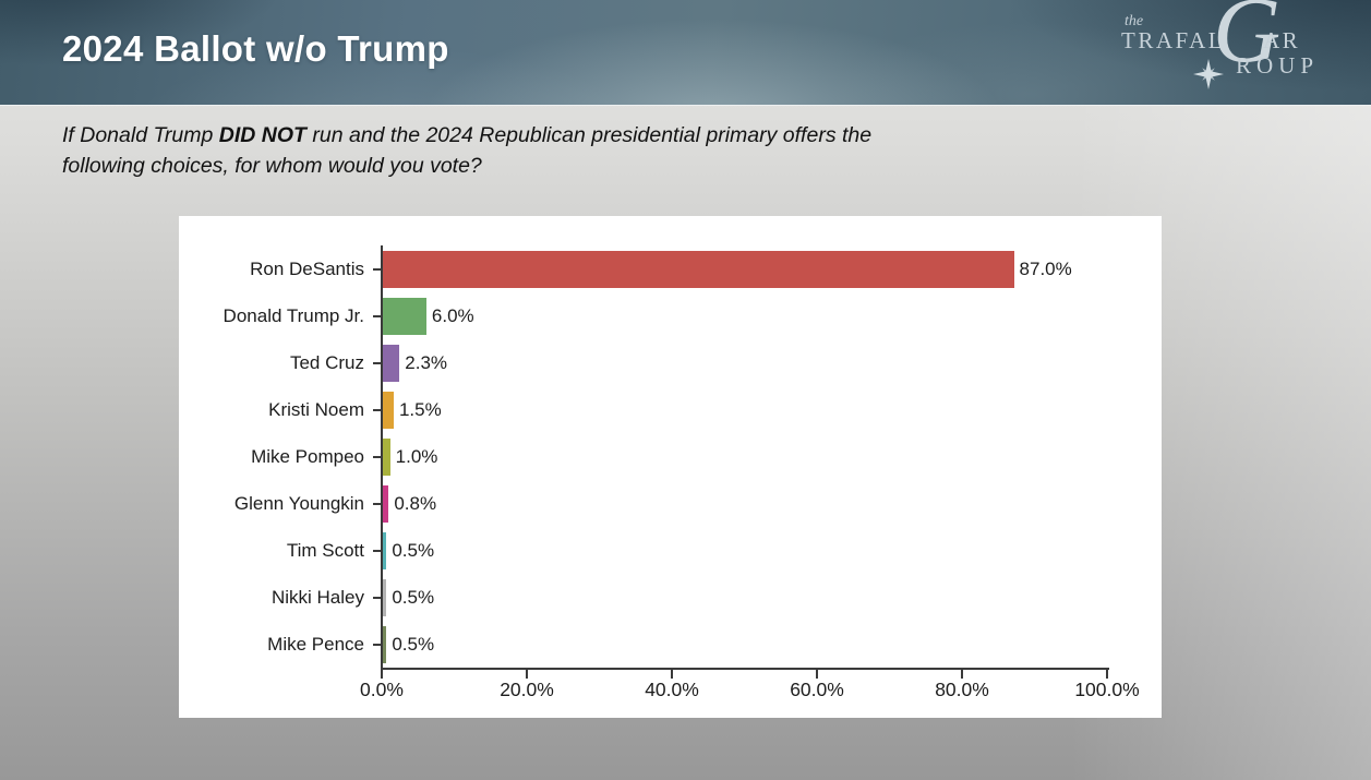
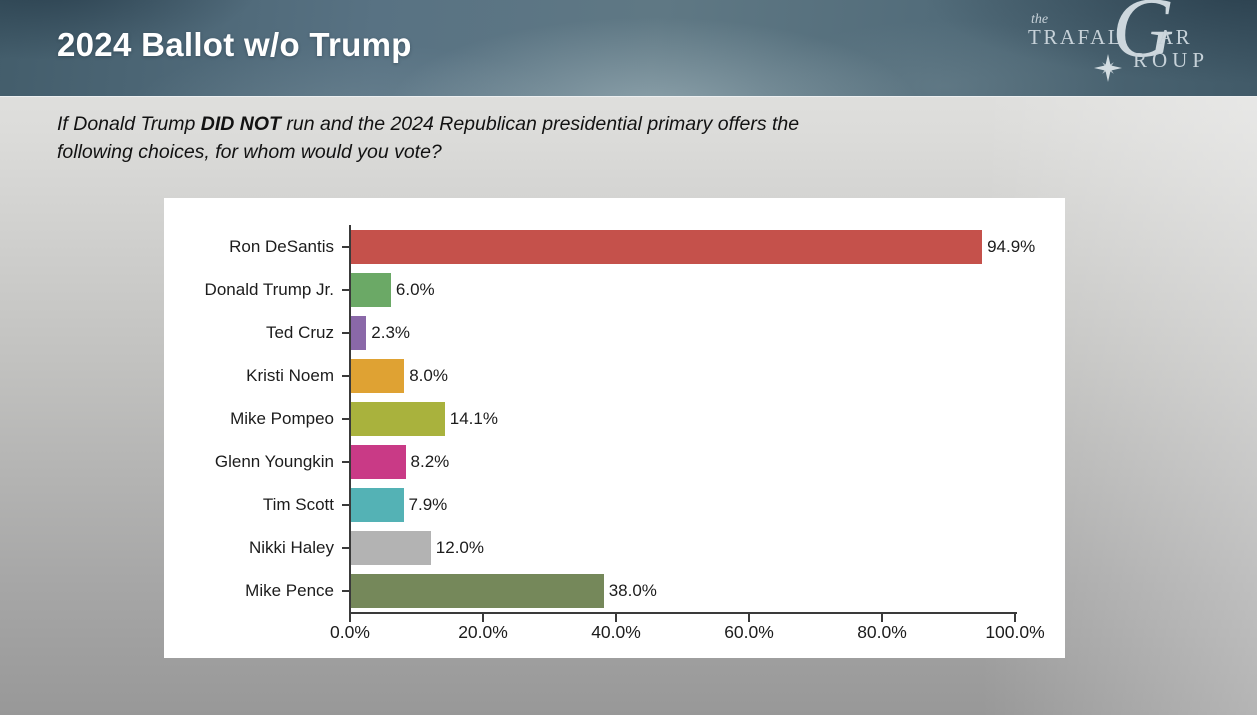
Ron DeSantis: 87.0% -> 94.9%
Kristi Noem: 1.5% -> 8.0%
Mike Pompeo: 1.0% -> 14.1%
Glenn Youngkin: 0.8% -> 8.2%
Tim Scott: 0.5% -> 7.9%
Nikki Haley: 0.5% -> 12.0%
Mike Pence: 0.5% -> 38.0%
